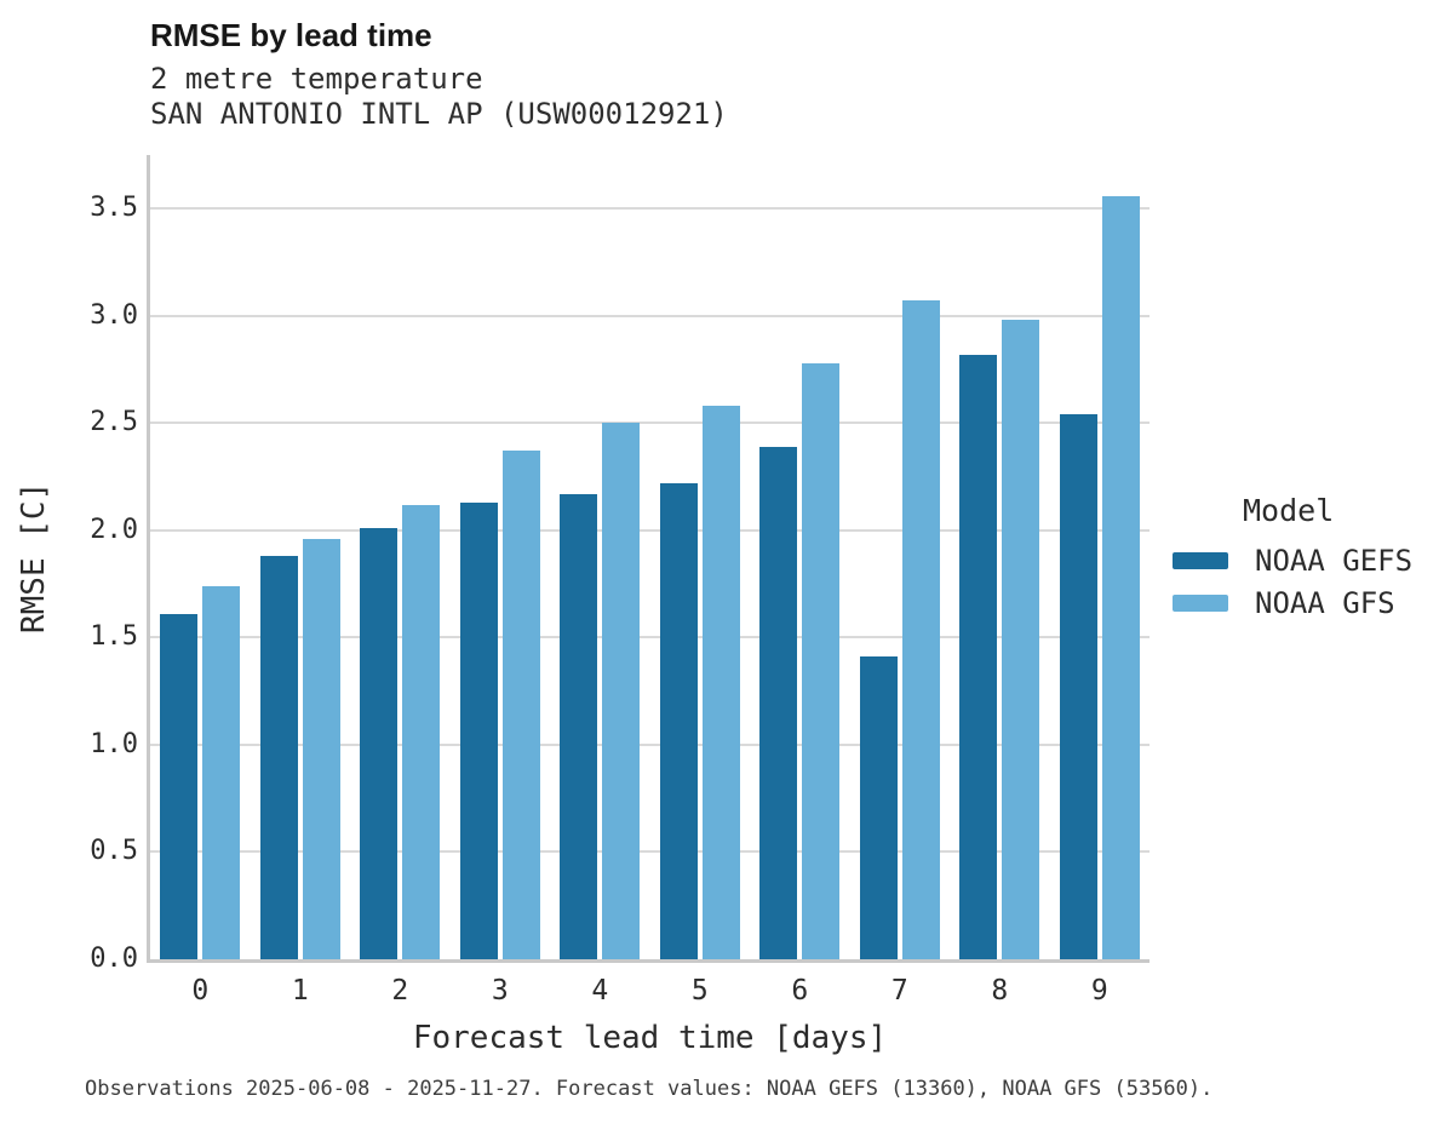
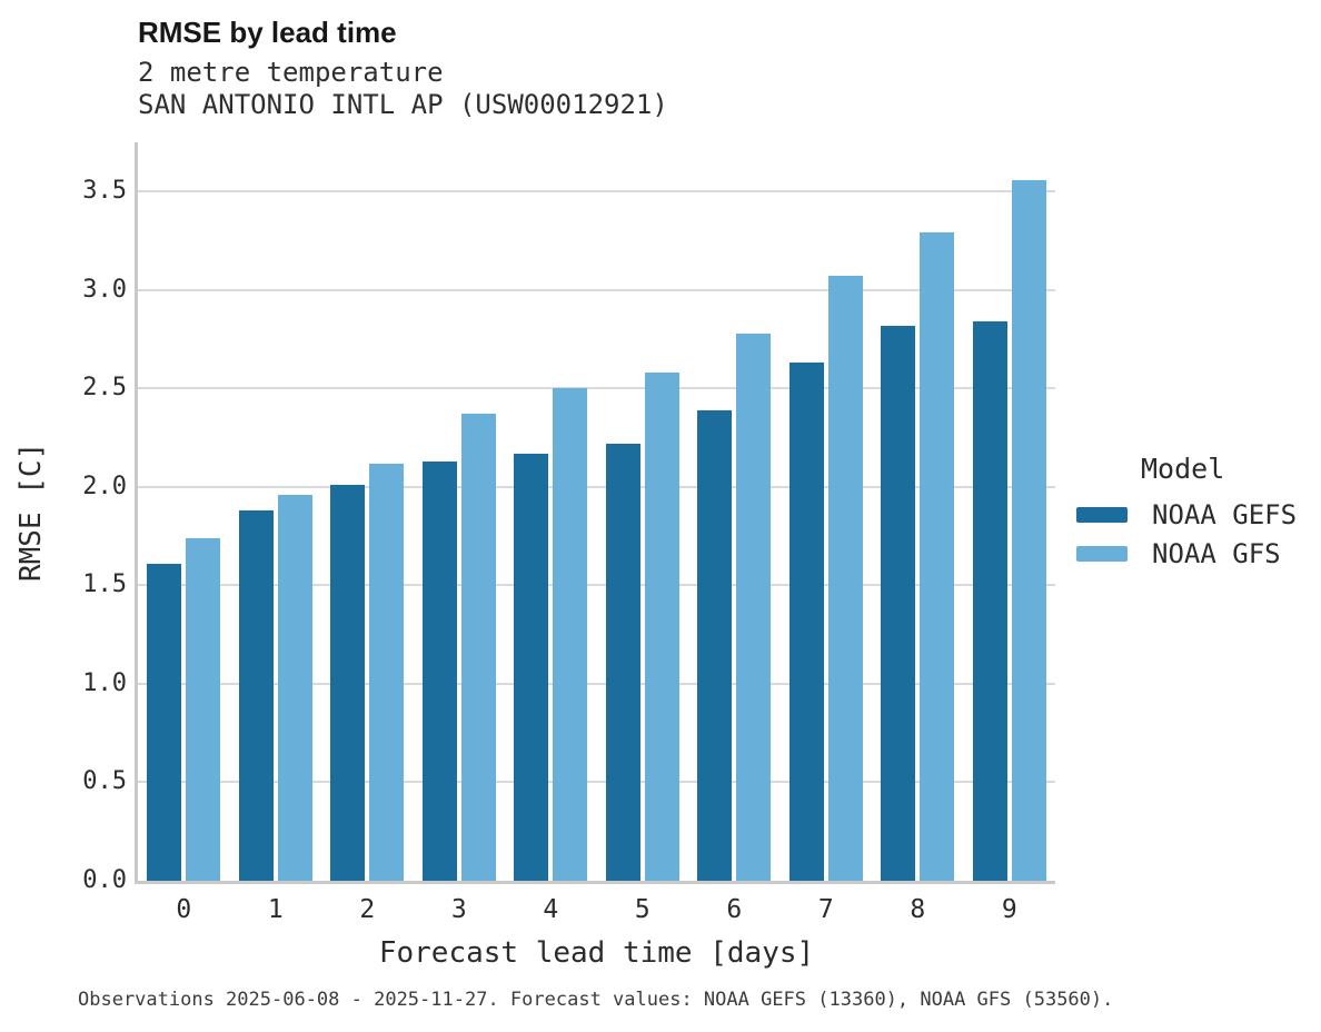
NOAA GEFS/7: 1.41 -> 2.63
NOAA GFS/8: 2.98 -> 3.29
NOAA GEFS/9: 2.54 -> 2.84
